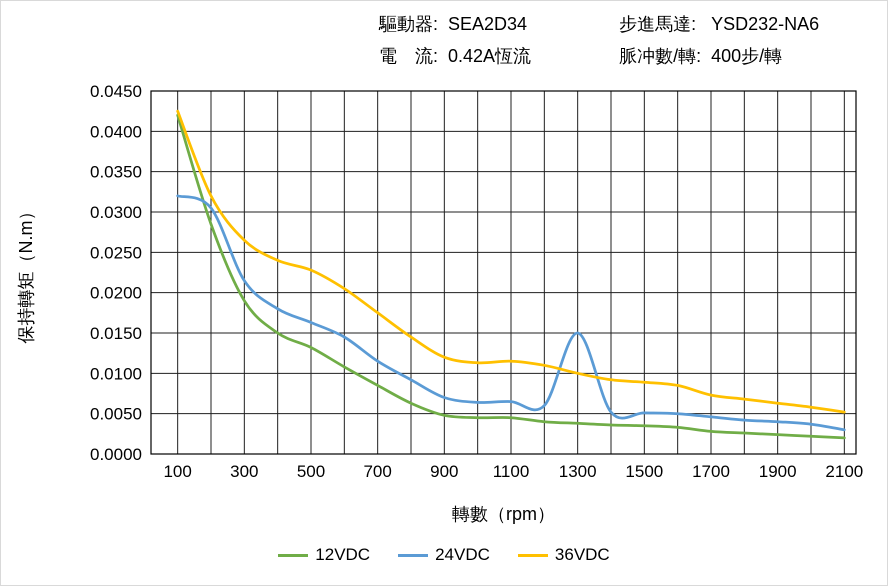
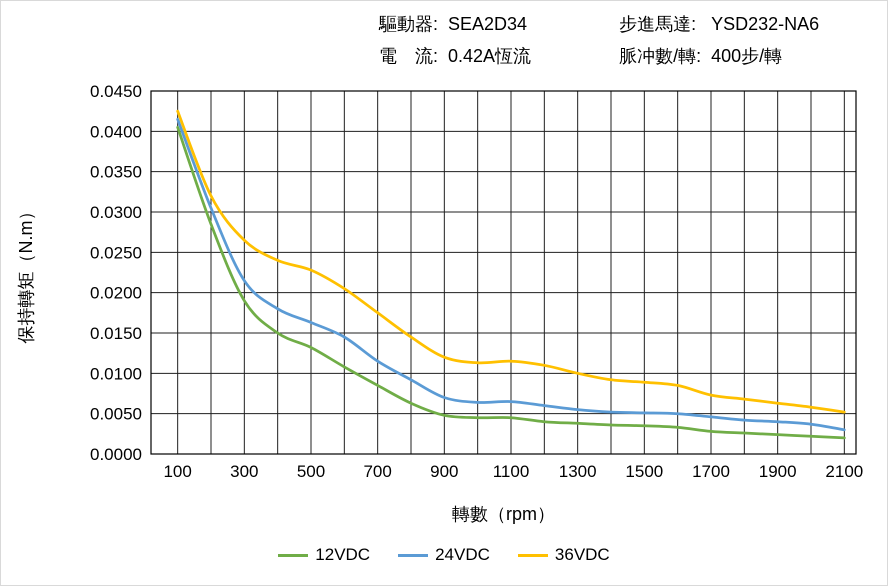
12VDC/100: 0.042 -> 0.041
24VDC/100: 0.032 -> 0.042
24VDC/1300: 0.015 -> 0.005
